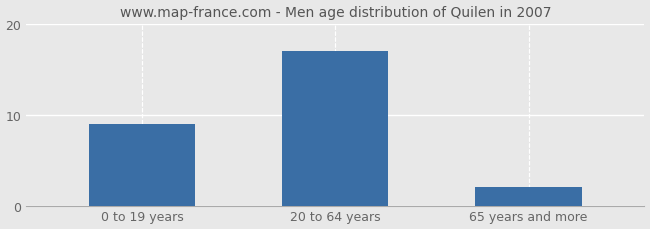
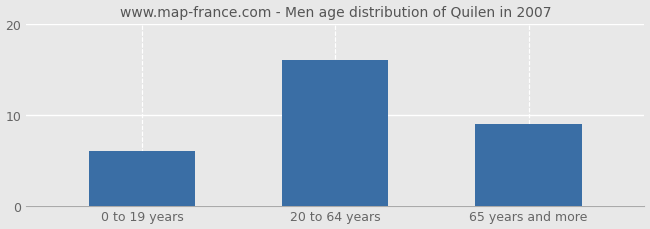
0 to 19 years: 9 -> 6
20 to 64 years: 17 -> 16
65 years and more: 2 -> 9
